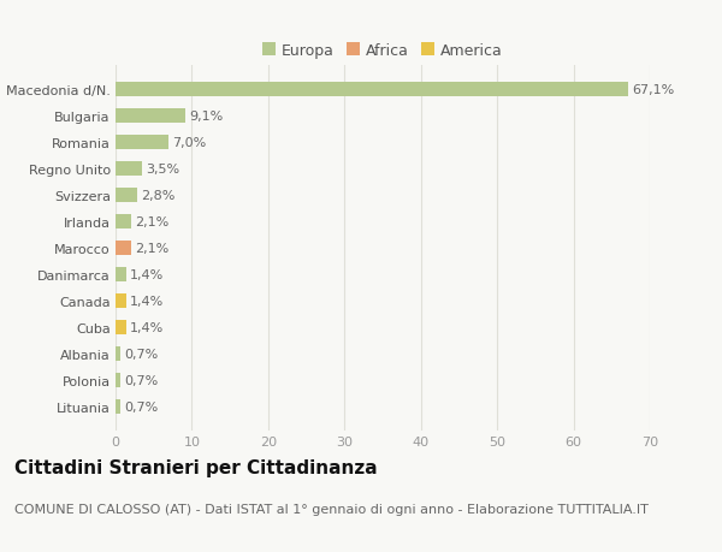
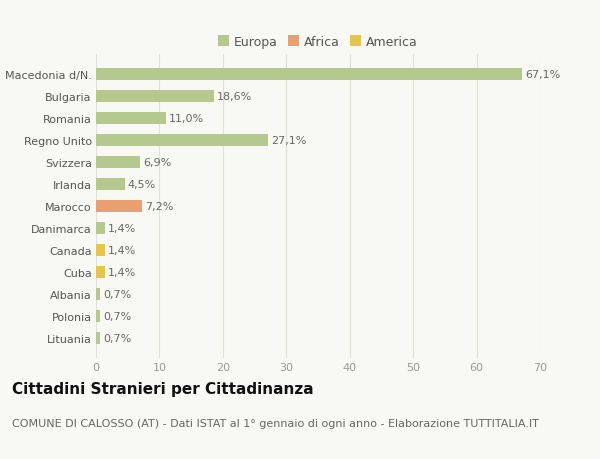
Bulgaria: 9,1% -> 18,6%
Romania: 7,0% -> 11,0%
Regno Unito: 3,5% -> 27,1%
Svizzera: 2,8% -> 6,9%
Irlanda: 2,1% -> 4,5%
Marocco: 2,1% -> 7,2%
